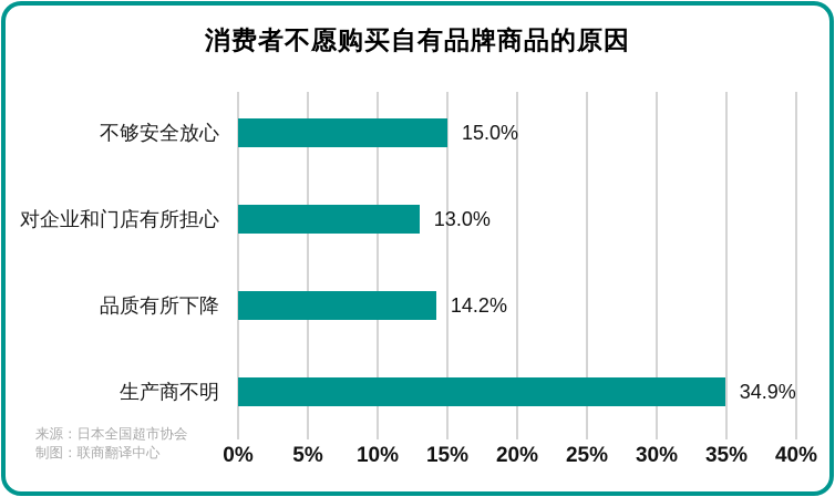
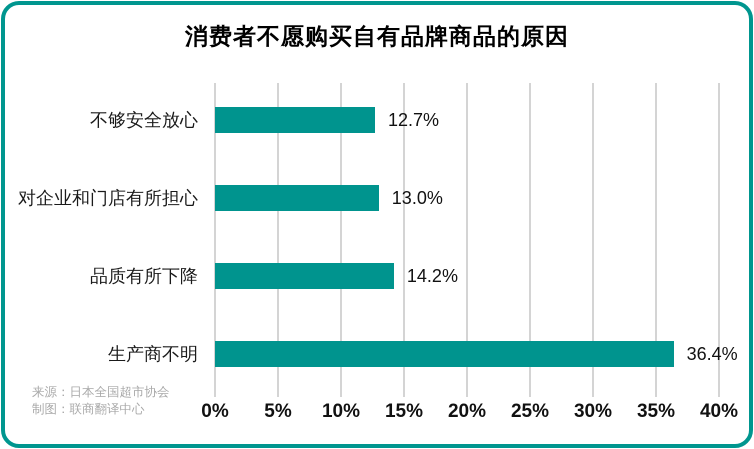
不够安全放心: 15.0% -> 12.7%
生产商不明: 34.9% -> 36.4%
